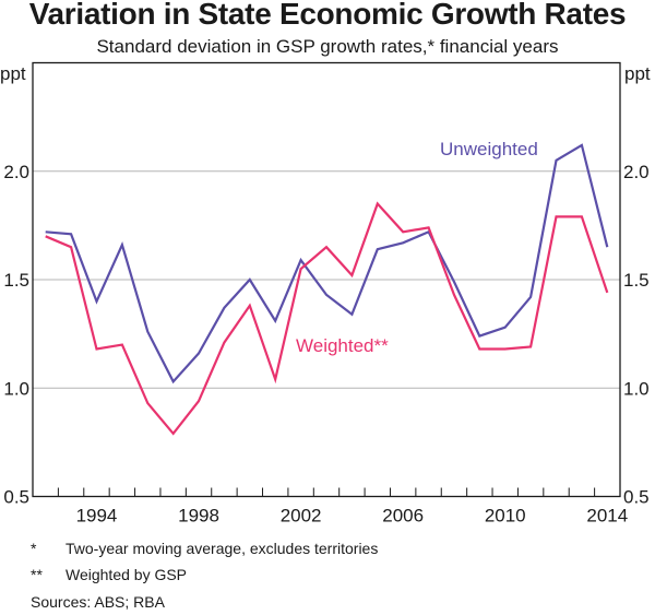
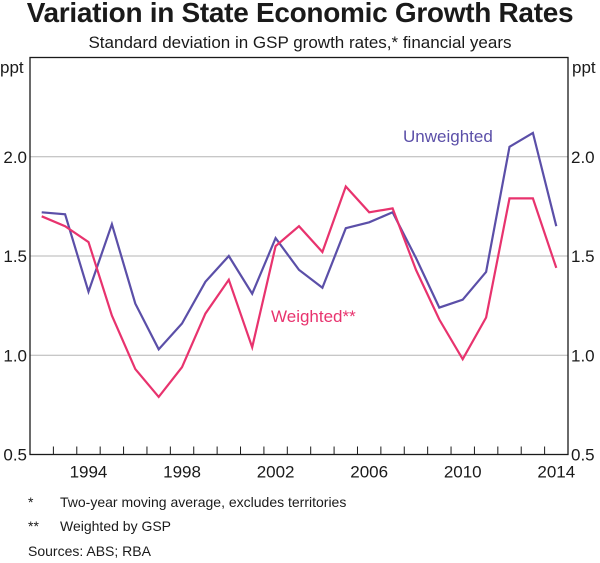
Unweighted/1994: 1.40 -> 1.32
Weighted**/1994: 1.18 -> 1.57
Weighted**/2010: 1.18 -> 0.98
